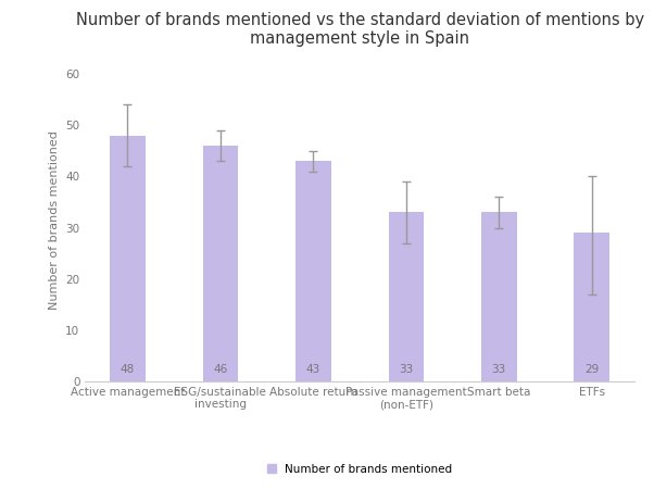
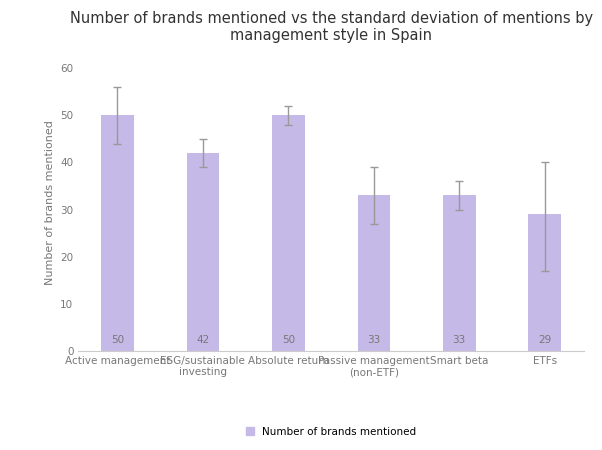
Active management: 48 -> 50
ESG/sustainable investing: 46 -> 42
Absolute return: 43 -> 50
